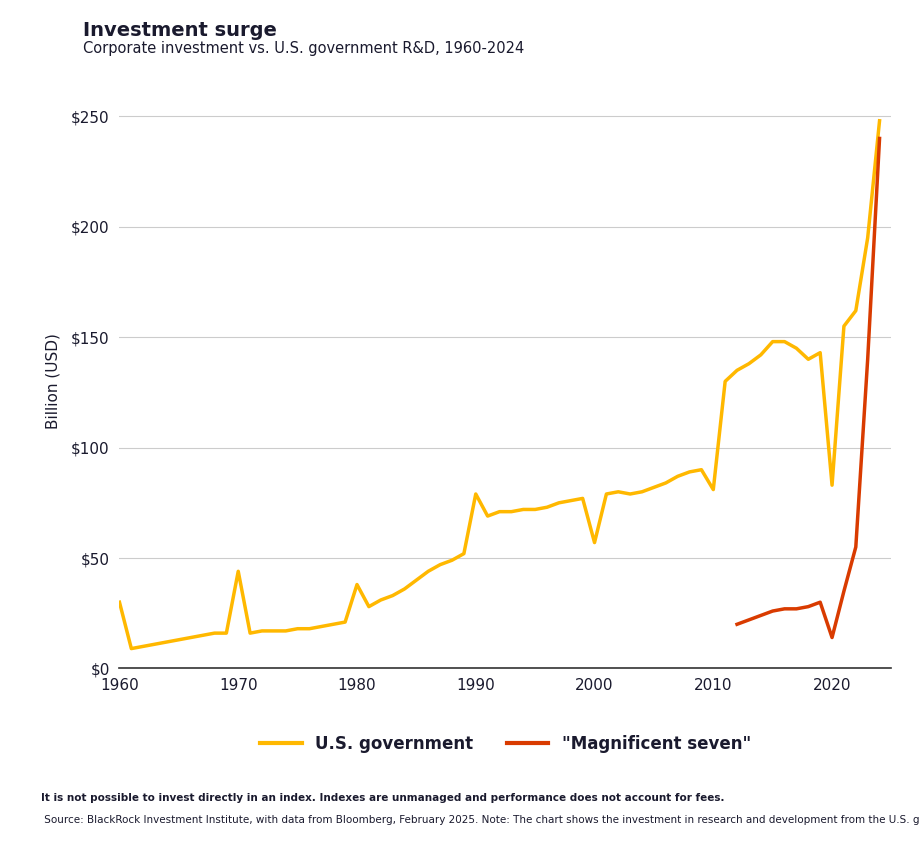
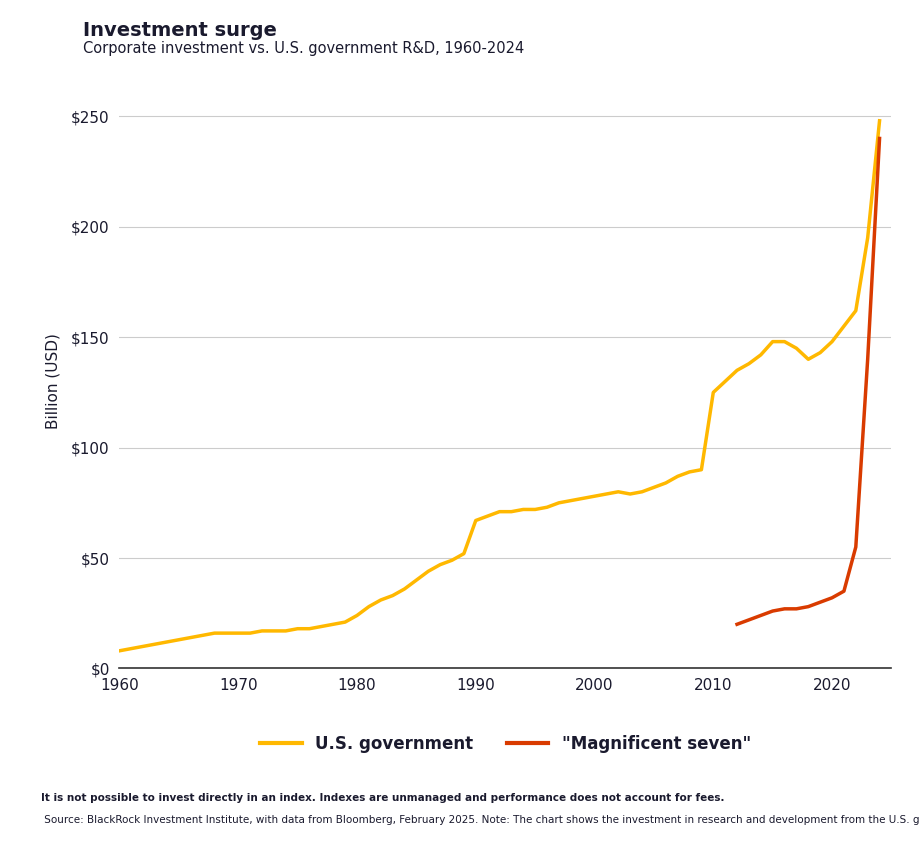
U.S. government/1960: $30 -> $8
U.S. government/1970: $44 -> $16
U.S. government/1980: $38 -> $24
U.S. government/1990: $79 -> $67
U.S. government/2000: $57 -> $78
U.S. government/2010: $81 -> $125
U.S. government/2020: $83 -> $148
"Magnificent seven"/2020: $14 -> $32
